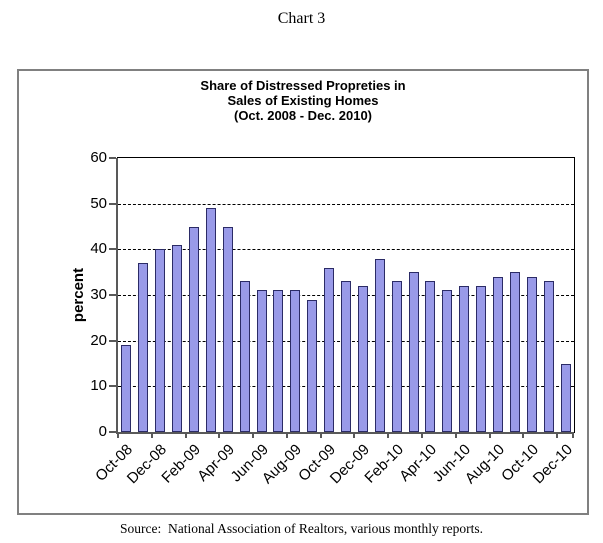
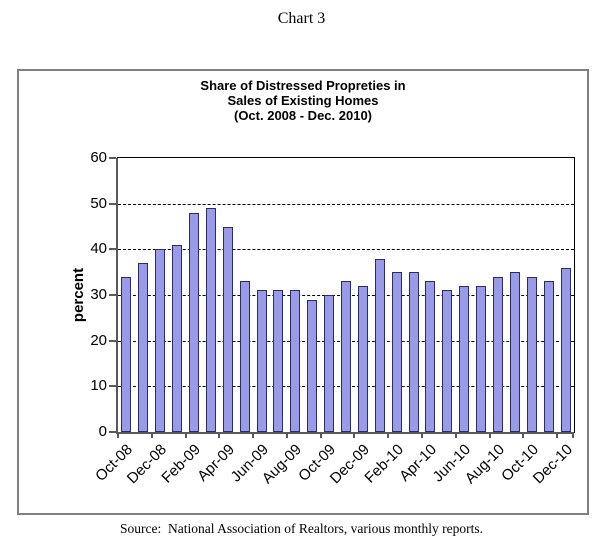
Oct-08: 19 -> 34
Feb-09: 45 -> 48
Oct-09: 36 -> 30
Feb-10: 33 -> 35
Dec-10: 15 -> 36
